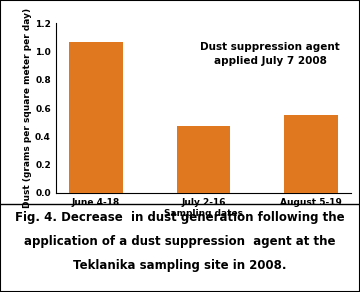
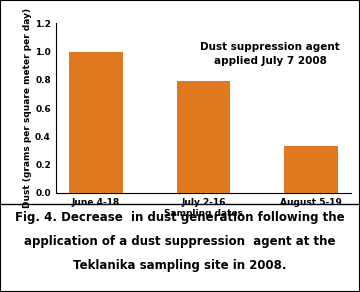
June 4-18: 1.07 -> 1.00
July 2-16: 0.47 -> 0.79
August 5-19: 0.55 -> 0.33
